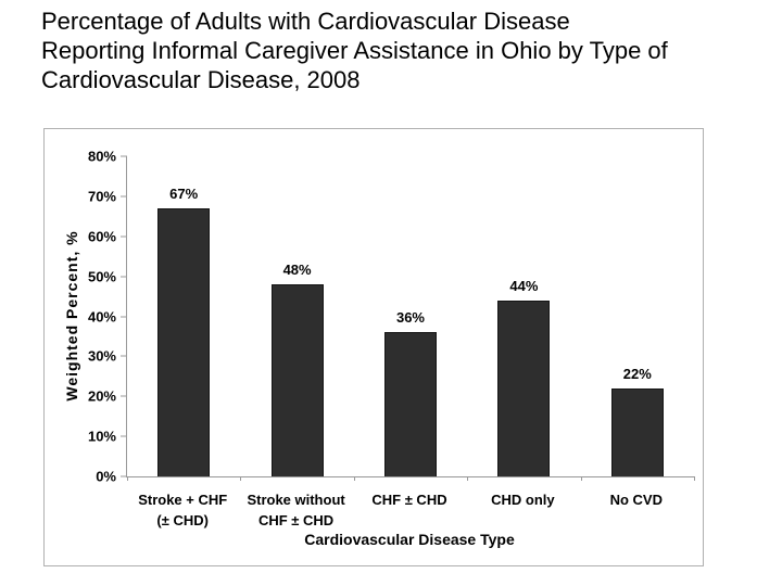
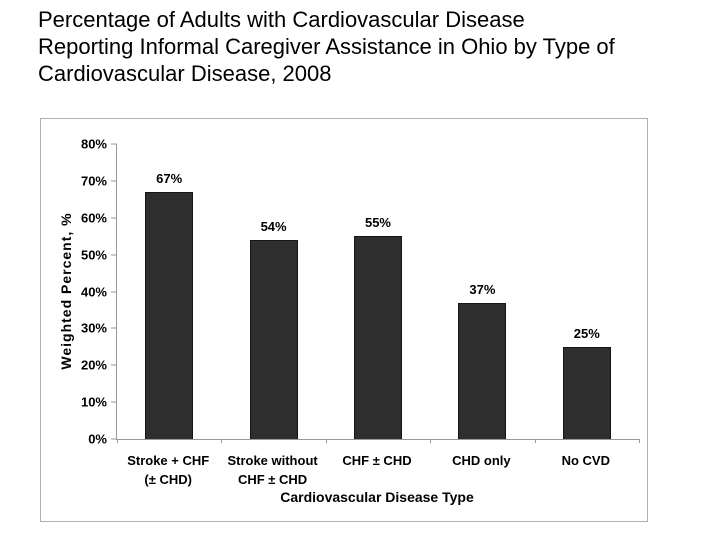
Stroke without CHF ± CHD: 48% -> 54%
CHF ± CHD: 36% -> 55%
CHD only: 44% -> 37%
No CVD: 22% -> 25%
